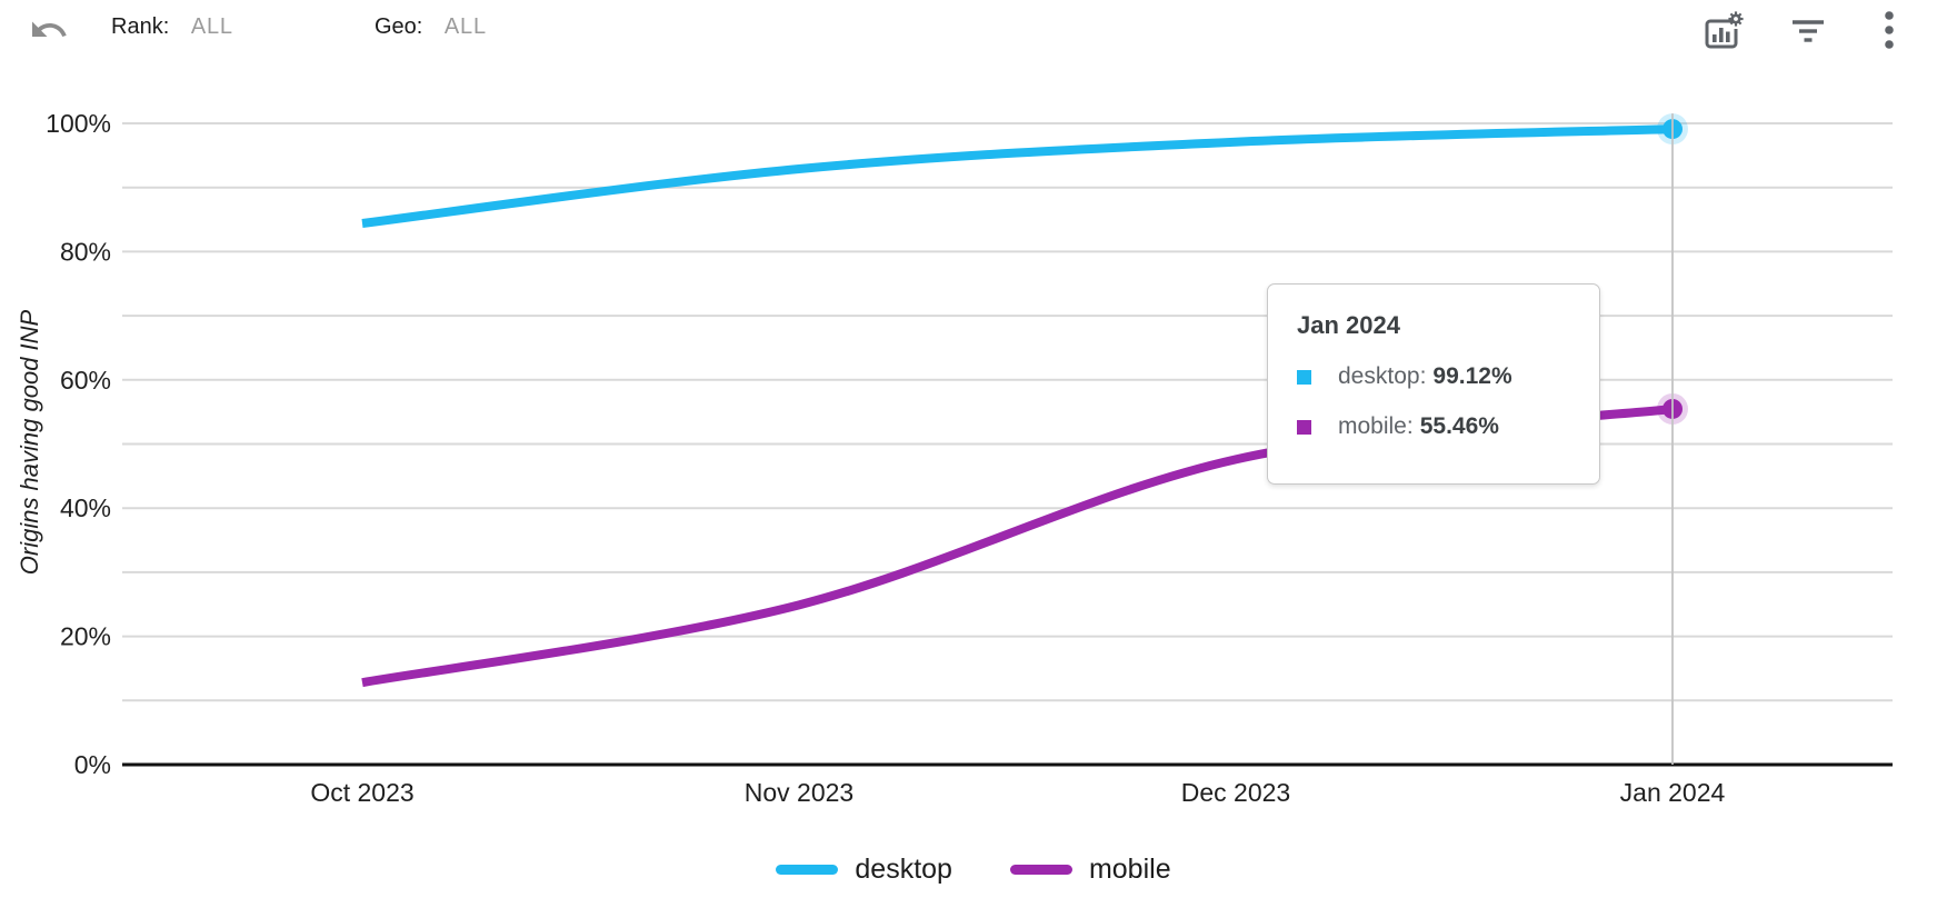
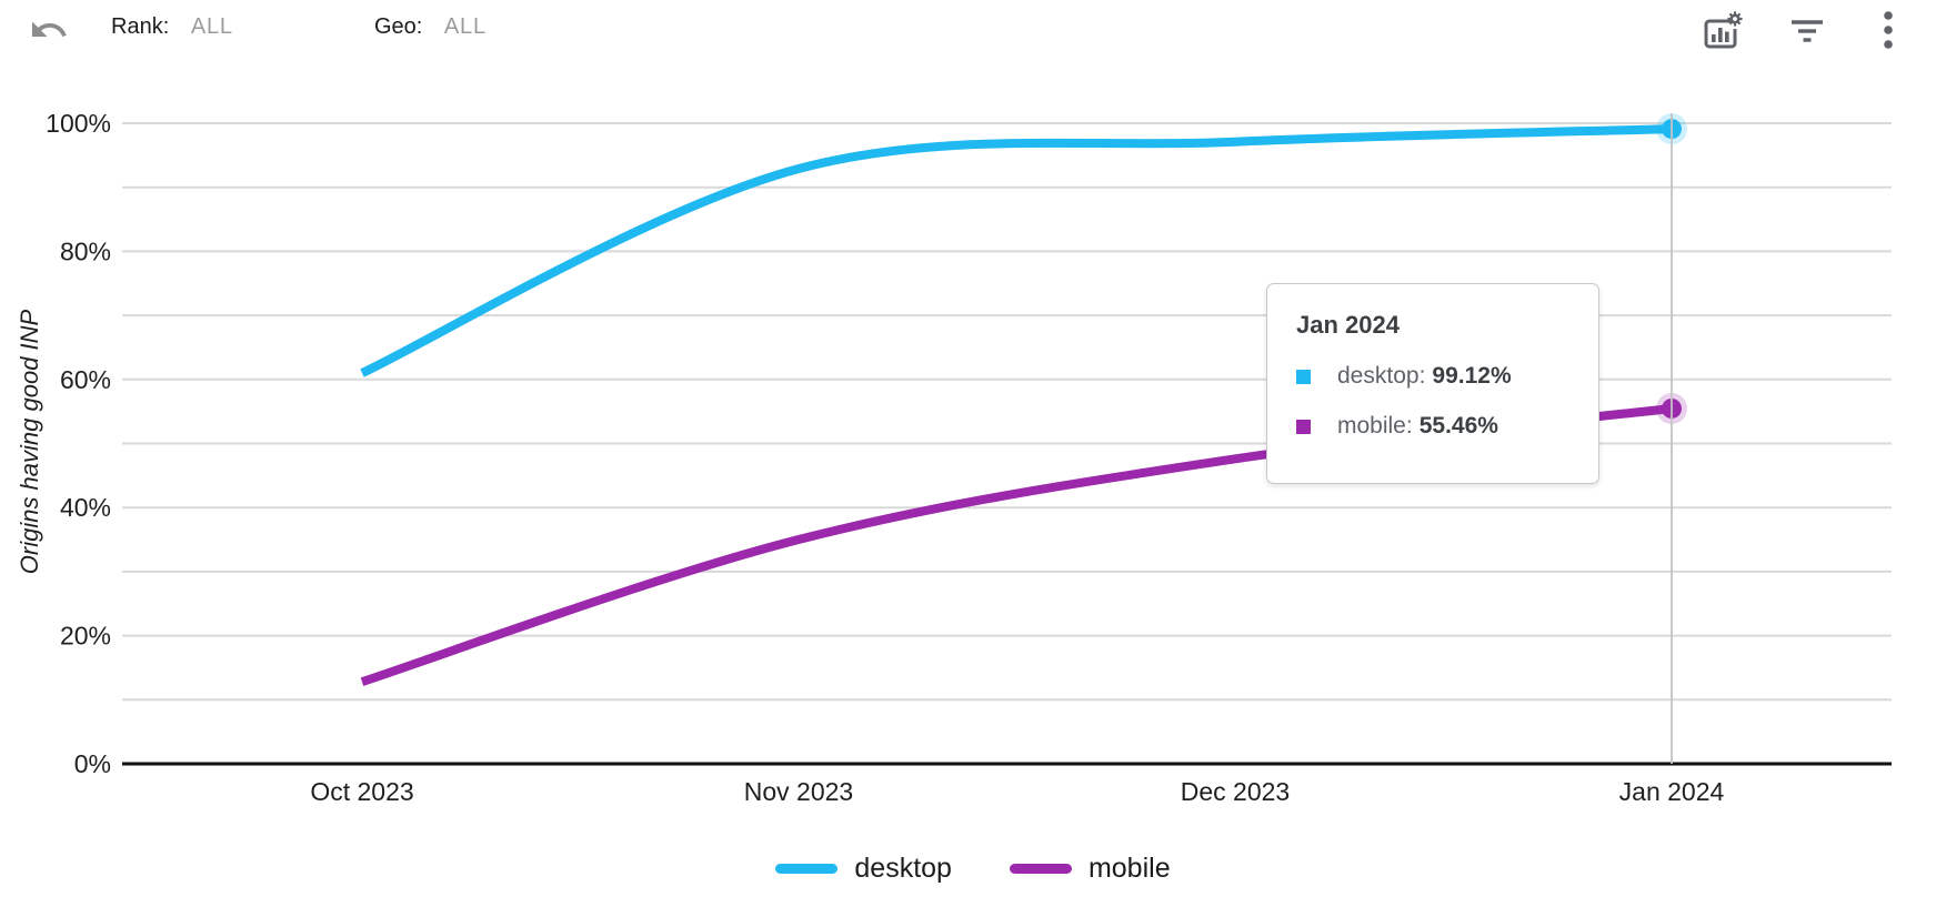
desktop/Oct 2023: 84% -> 61%
mobile/Nov 2023: 25% -> 35%
